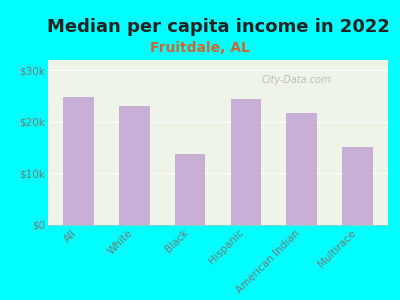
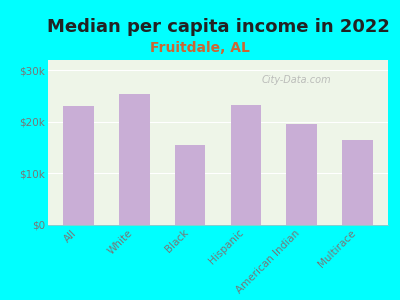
All: $24.8k -> $23.0k
White: $23.0k -> $25.5k
Black: $13.8k -> $15.5k
Hispanic: $24.4k -> $23.2k
American Indian: $21.8k -> $19.5k
Multirace: $15.2k -> $16.5k
